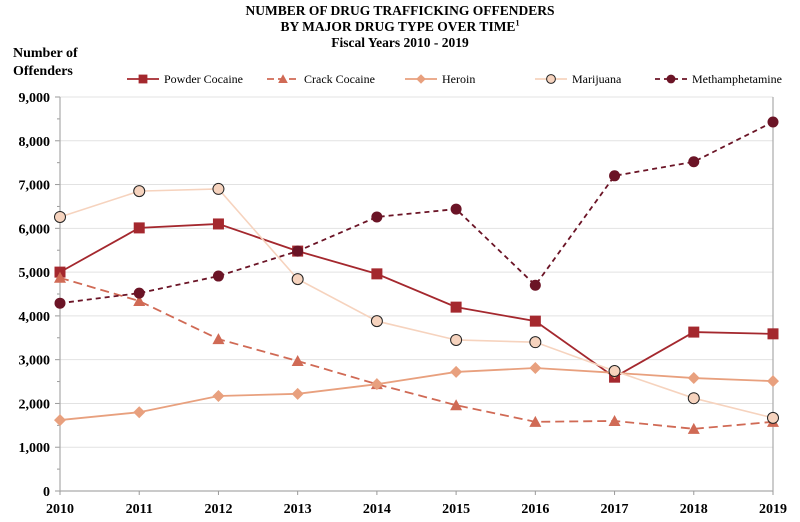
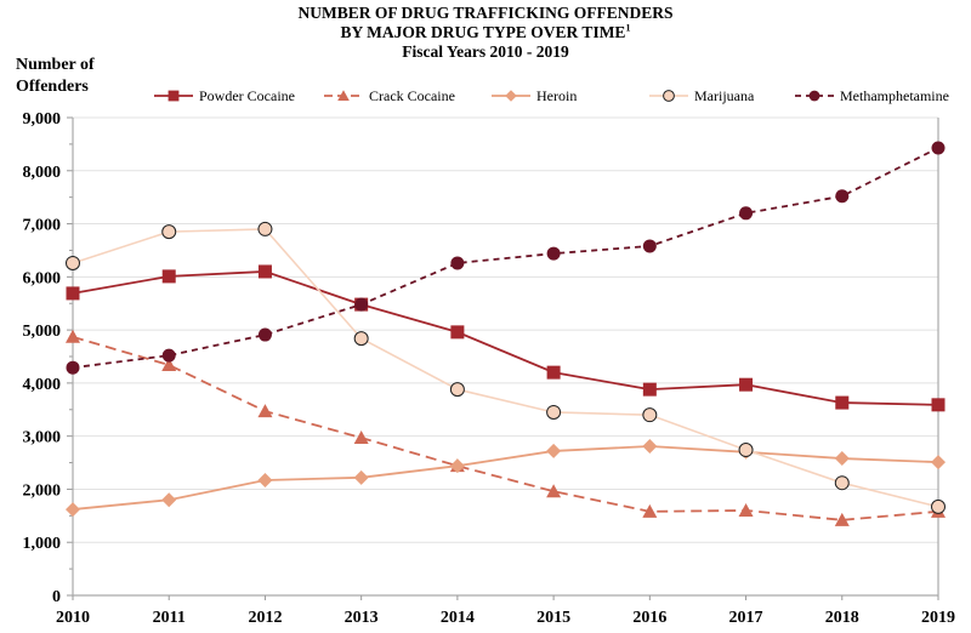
Powder Cocaine/2010: 5000 -> 5700
Methamphetamine/2016: 4700 -> 6600
Powder Cocaine/2017: 2600 -> 4000
